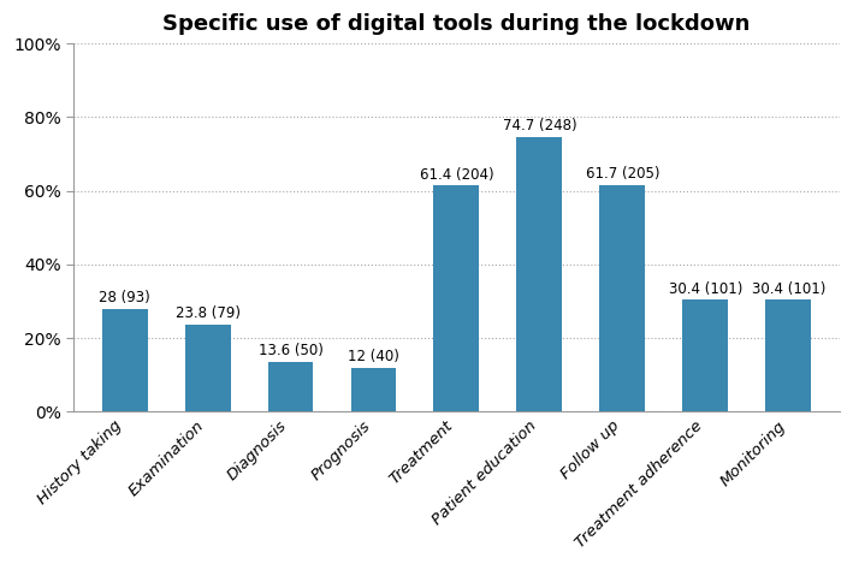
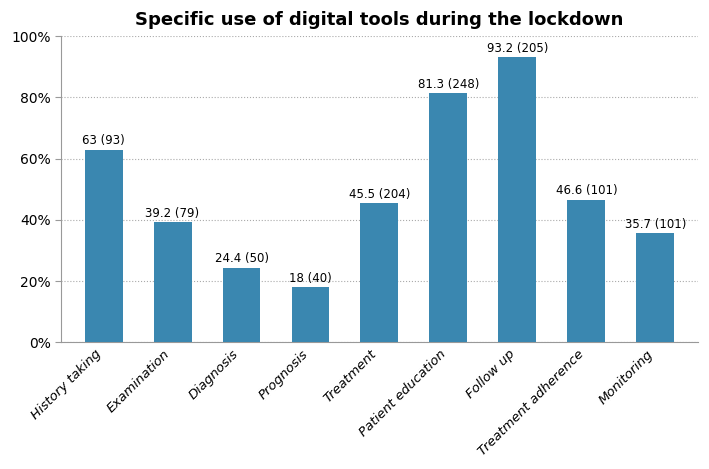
History taking: 28 -> 63
Examination: 23.8 -> 39.2
Diagnosis: 13.6 -> 24.4
Prognosis: 12 -> 18
Treatment: 61.4 -> 45.5
Patient education: 74.7 -> 81.3
Follow up: 61.7 -> 93.2
Treatment adherence: 30.4 -> 46.6
Monitoring: 30.4 -> 35.7
